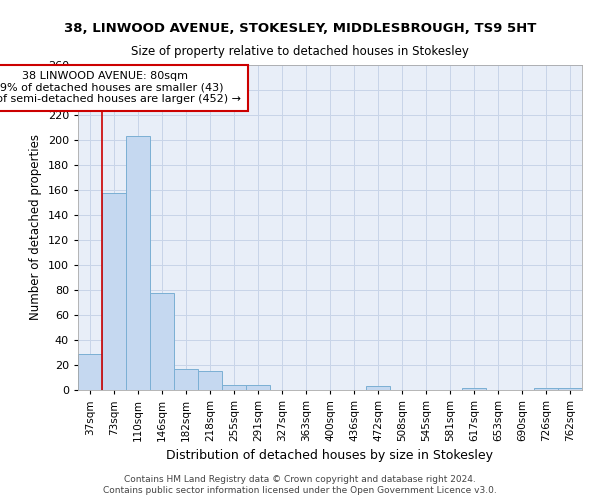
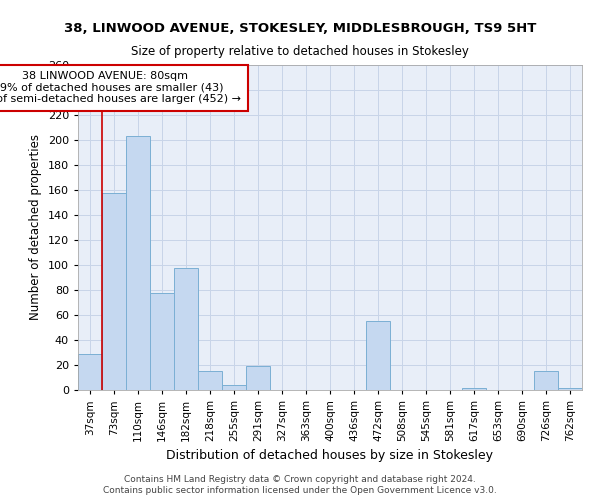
182sqm: 17 -> 98
291sqm: 4 -> 19
472sqm: 3 -> 55
726sqm: 2 -> 15
